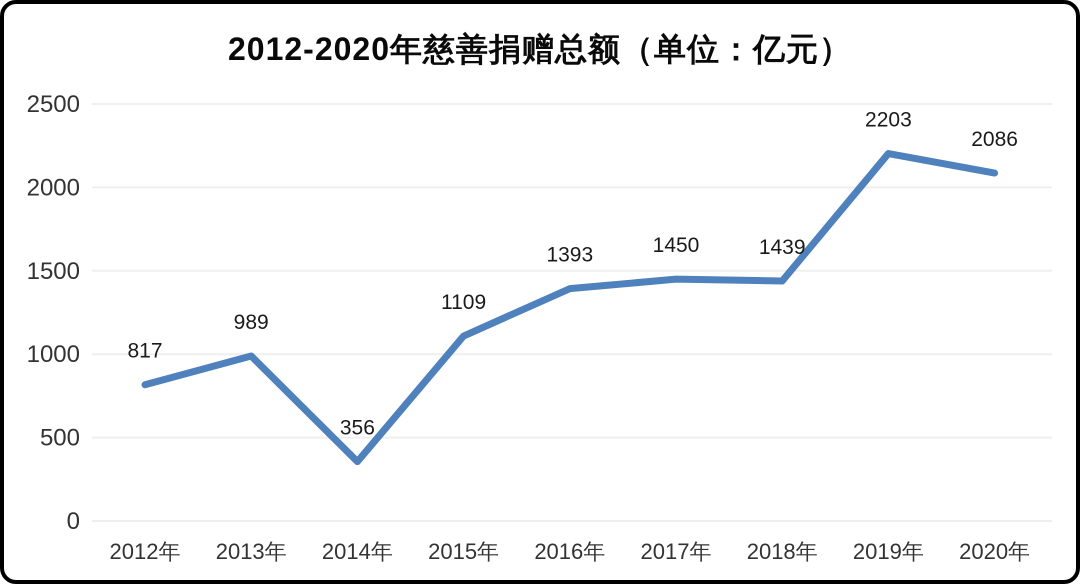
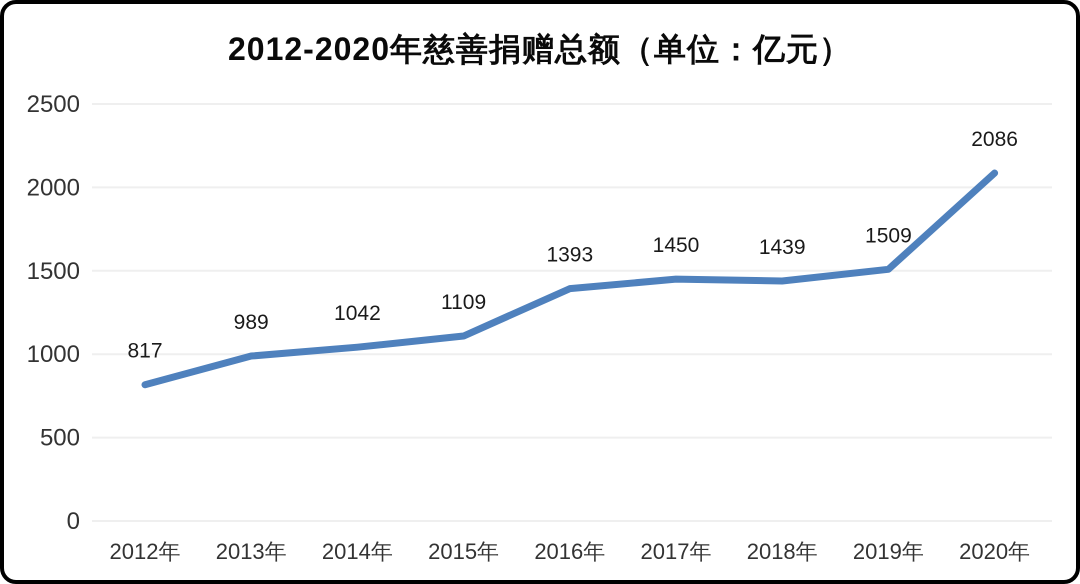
2014年: 356 -> 1042
2019年: 2203 -> 1509
